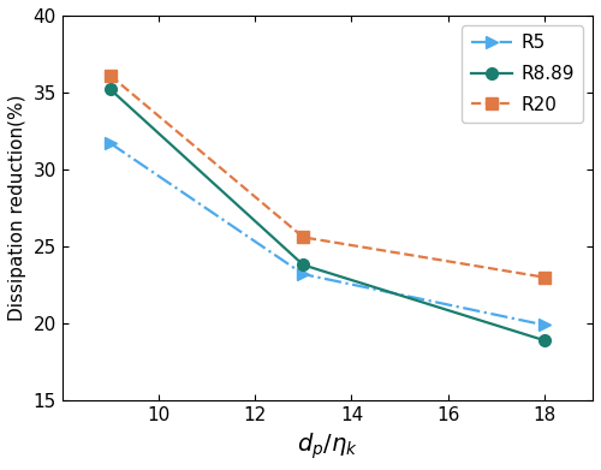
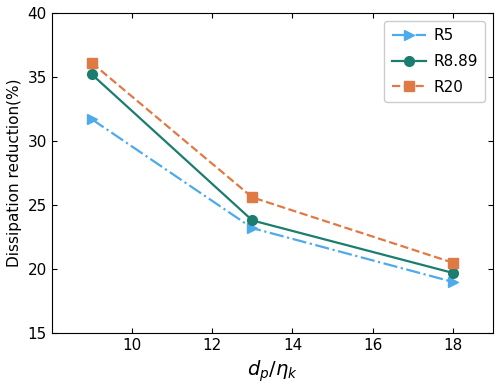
R5/18: 19.9 -> 19.0
R8.89/18: 18.9 -> 19.7
R20/18: 23.0 -> 20.5
